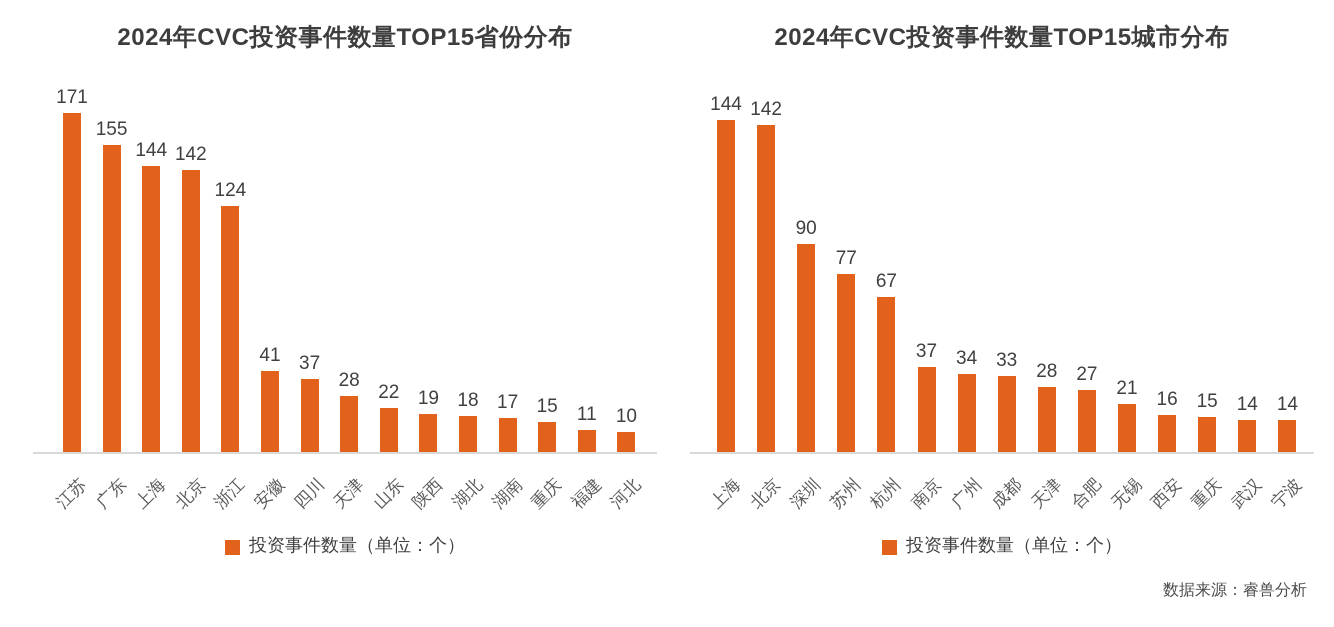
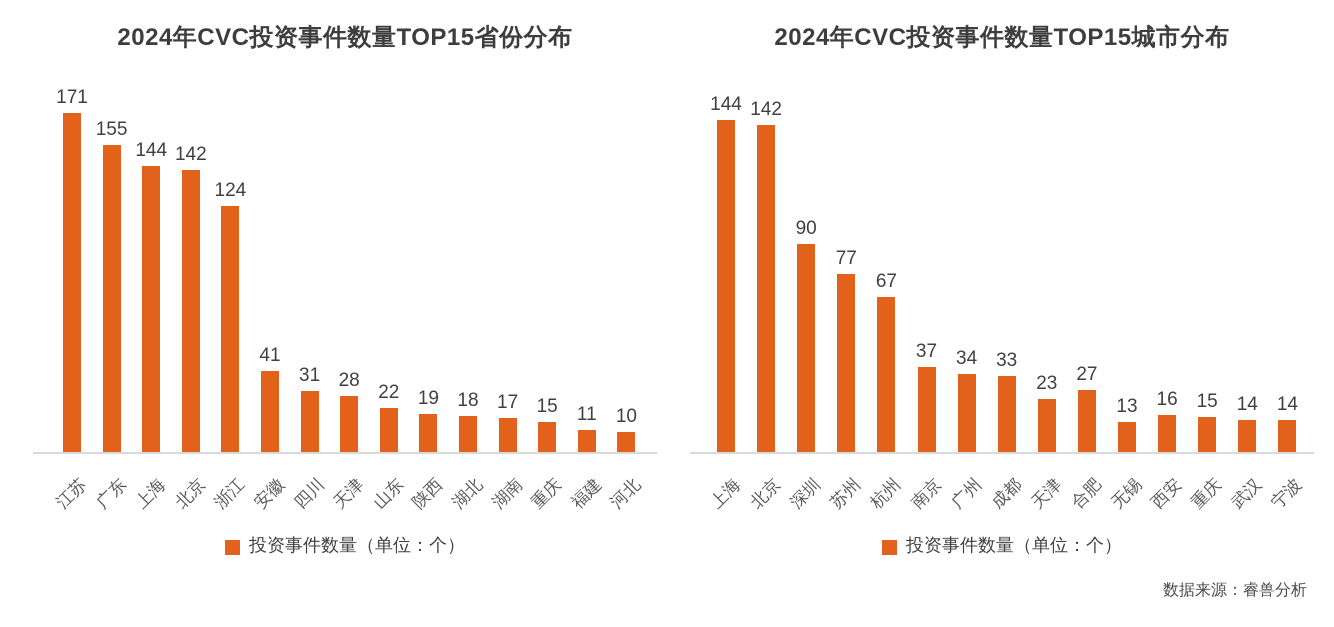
2024年CVC投资事件数量TOP15省份分布/四川: 37 -> 31
2024年CVC投资事件数量TOP15城市分布/天津: 28 -> 23
2024年CVC投资事件数量TOP15城市分布/无锡: 21 -> 13
